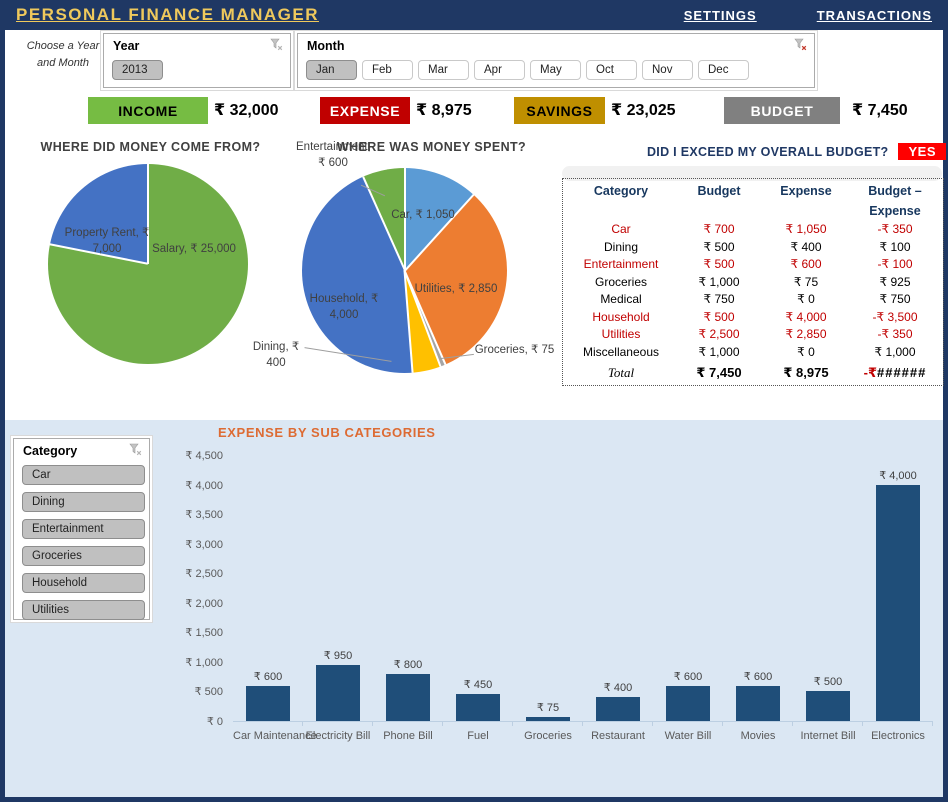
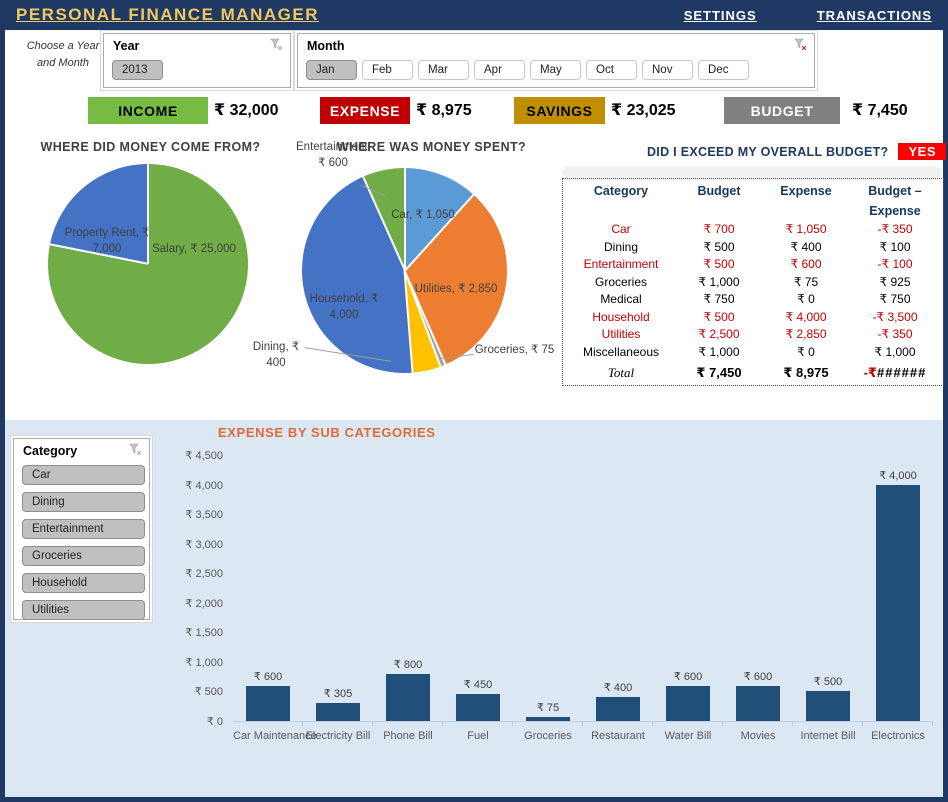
EXPENSE BY SUB CATEGORIES/Electricity Bill: 950 -> 305
